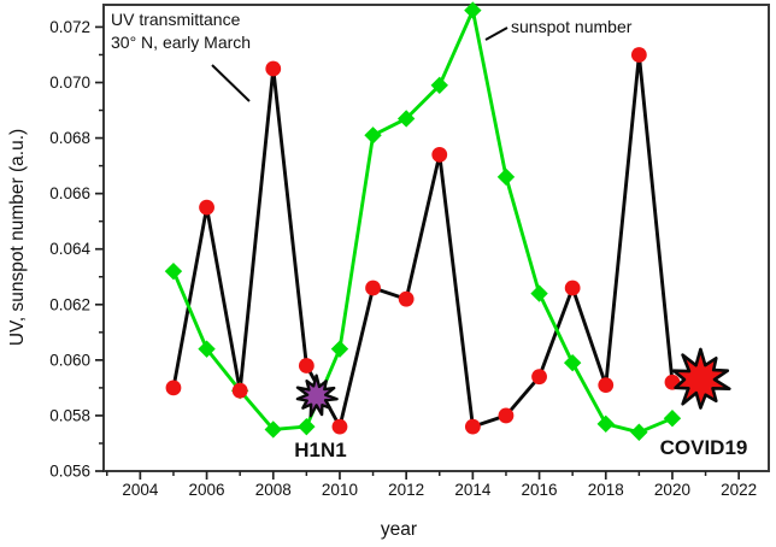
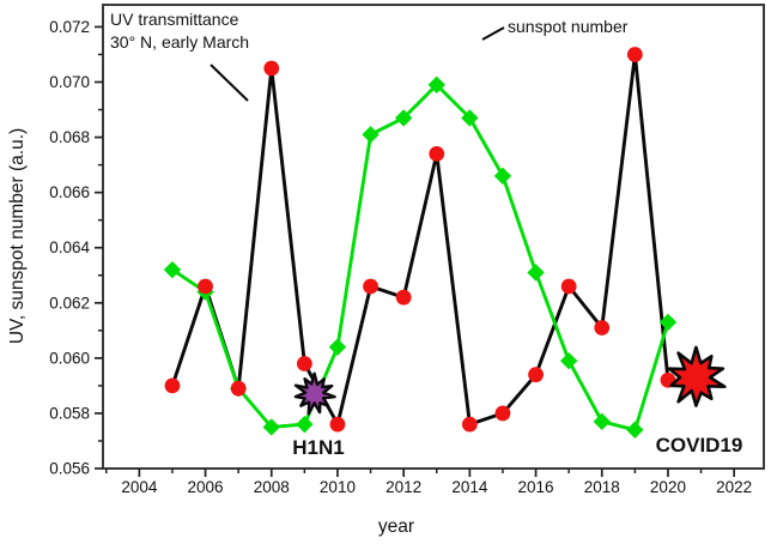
UV transmittance/2006: 0.0655 -> 0.0626
sunspot number/2006: 0.0604 -> 0.0624
sunspot number/2014: 0.0726 -> 0.0687
sunspot number/2016: 0.0624 -> 0.0631
UV transmittance/2018: 0.0591 -> 0.0611
sunspot number/2020: 0.0579 -> 0.0613
